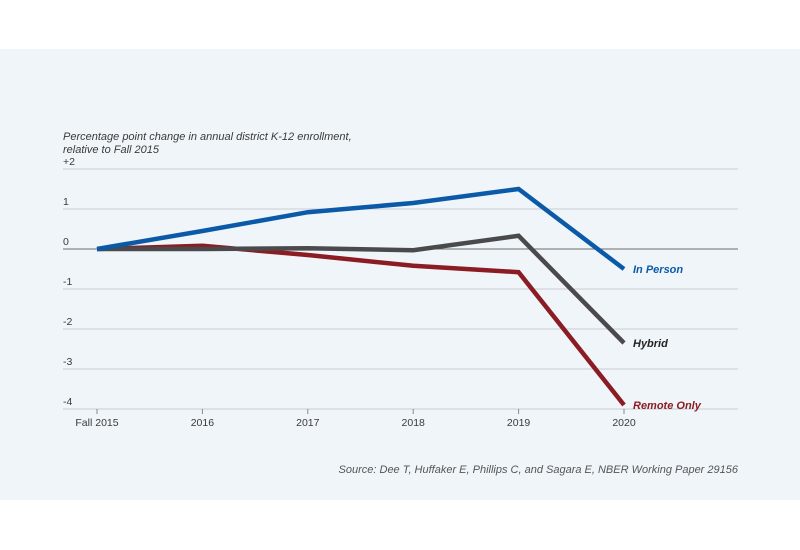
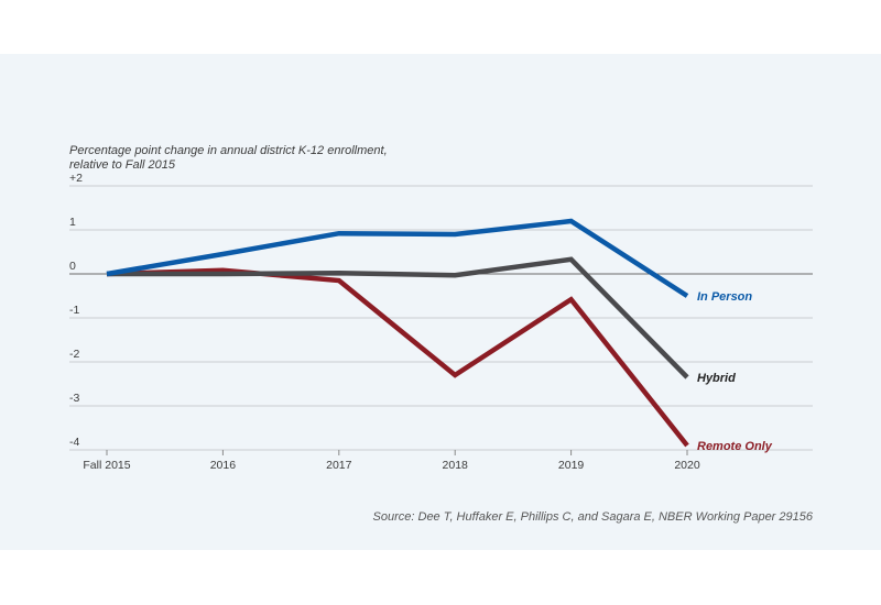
In Person/2018: 1.1 -> 0.9
Remote Only/2018: -0.4 -> -2.3
In Person/2019: 1.5 -> 1.2
